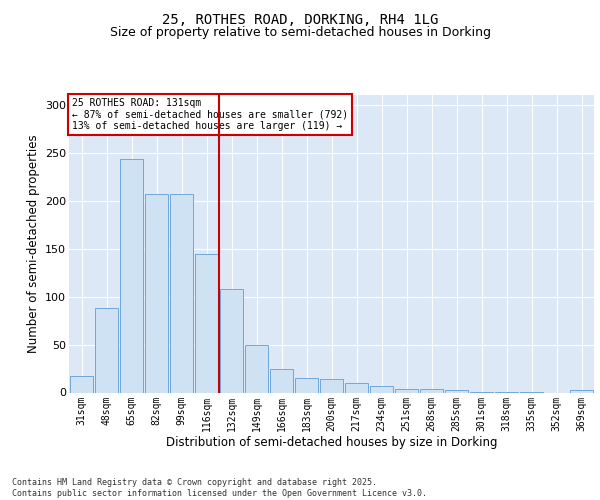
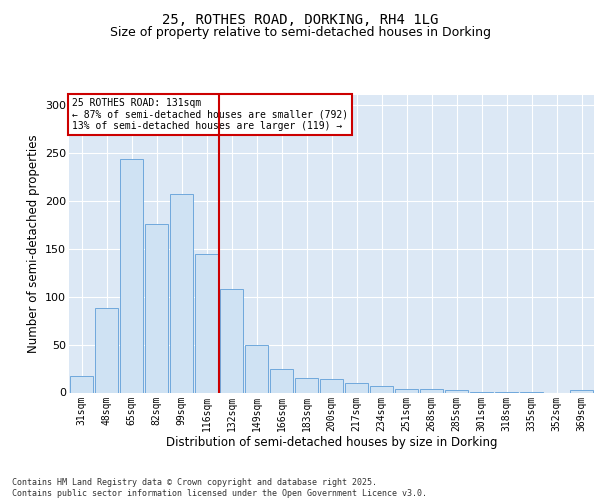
82sqm: 207 -> 176
